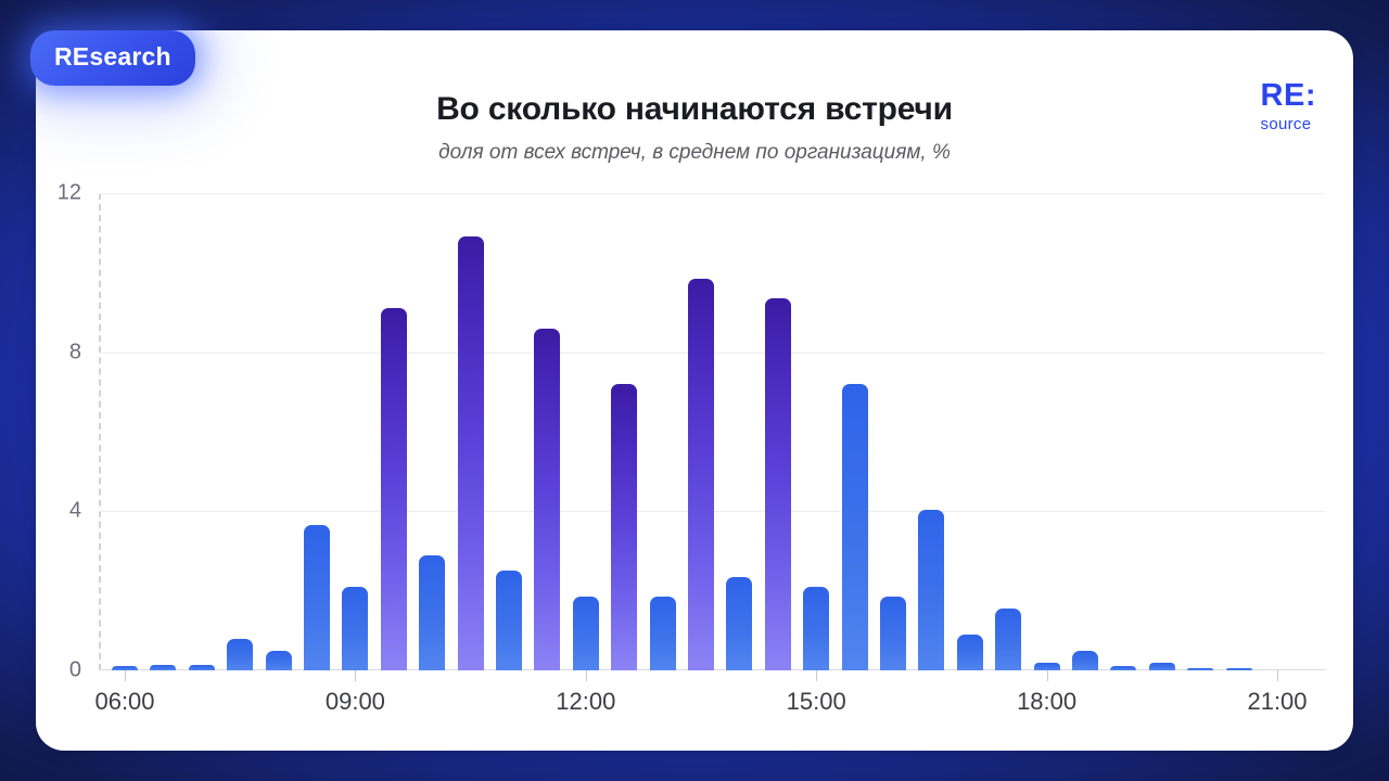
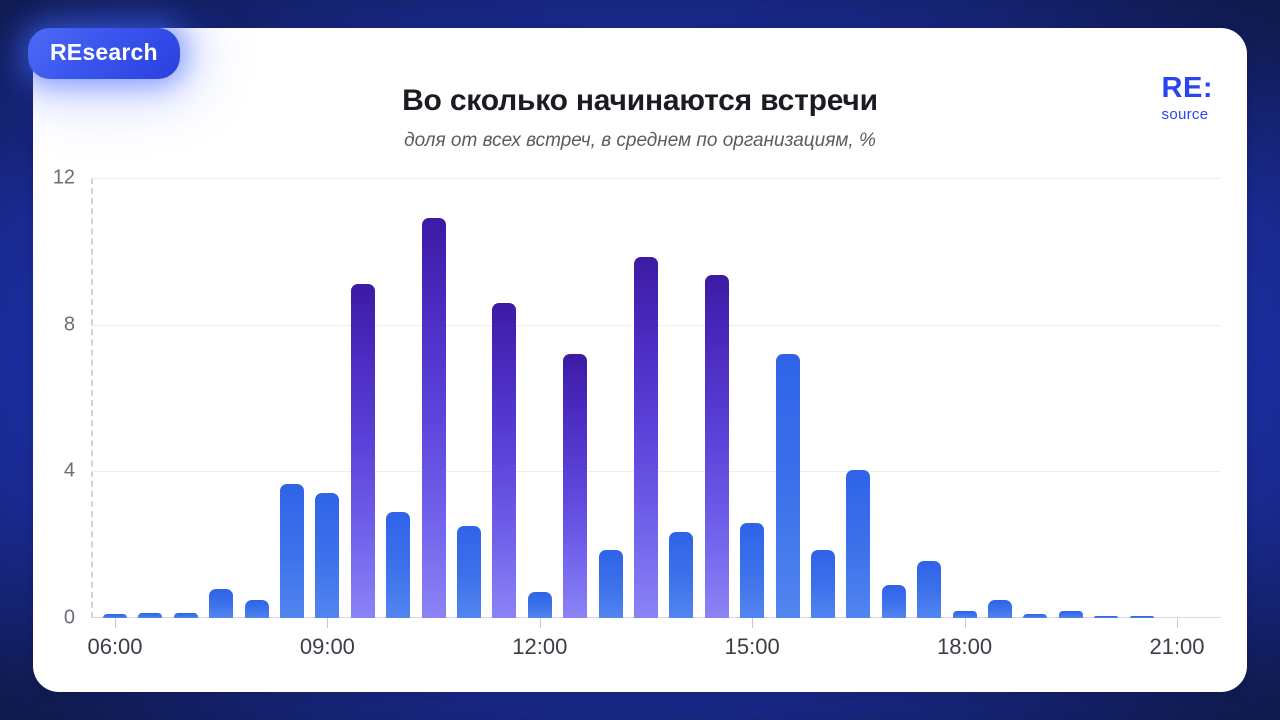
09:00: 2.1 -> 3.4
12:00: 1.9 -> 0.7
15:00: 2.1 -> 2.6
